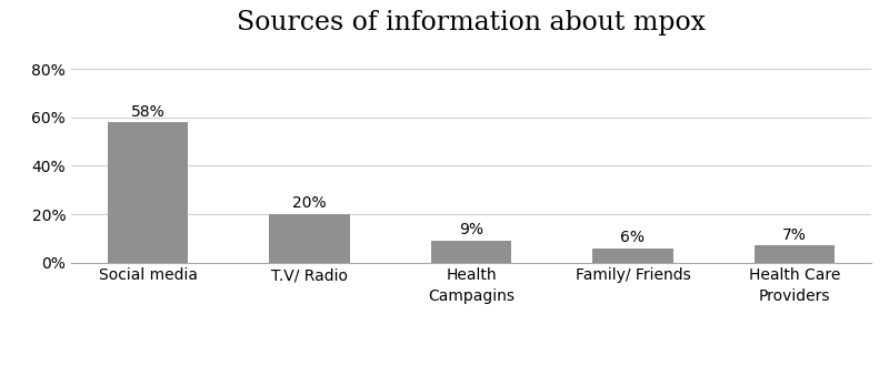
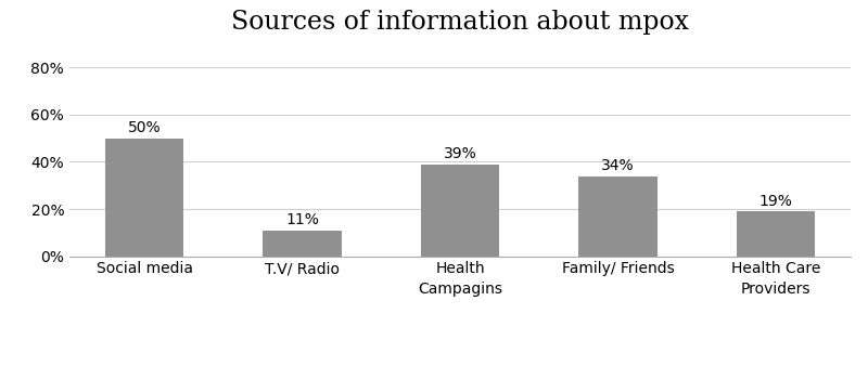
Social media: 58% -> 50%
T.V/ Radio: 20% -> 11%
Health Campagins: 9% -> 39%
Family/ Friends: 6% -> 34%
Health Care Providers: 7% -> 19%
